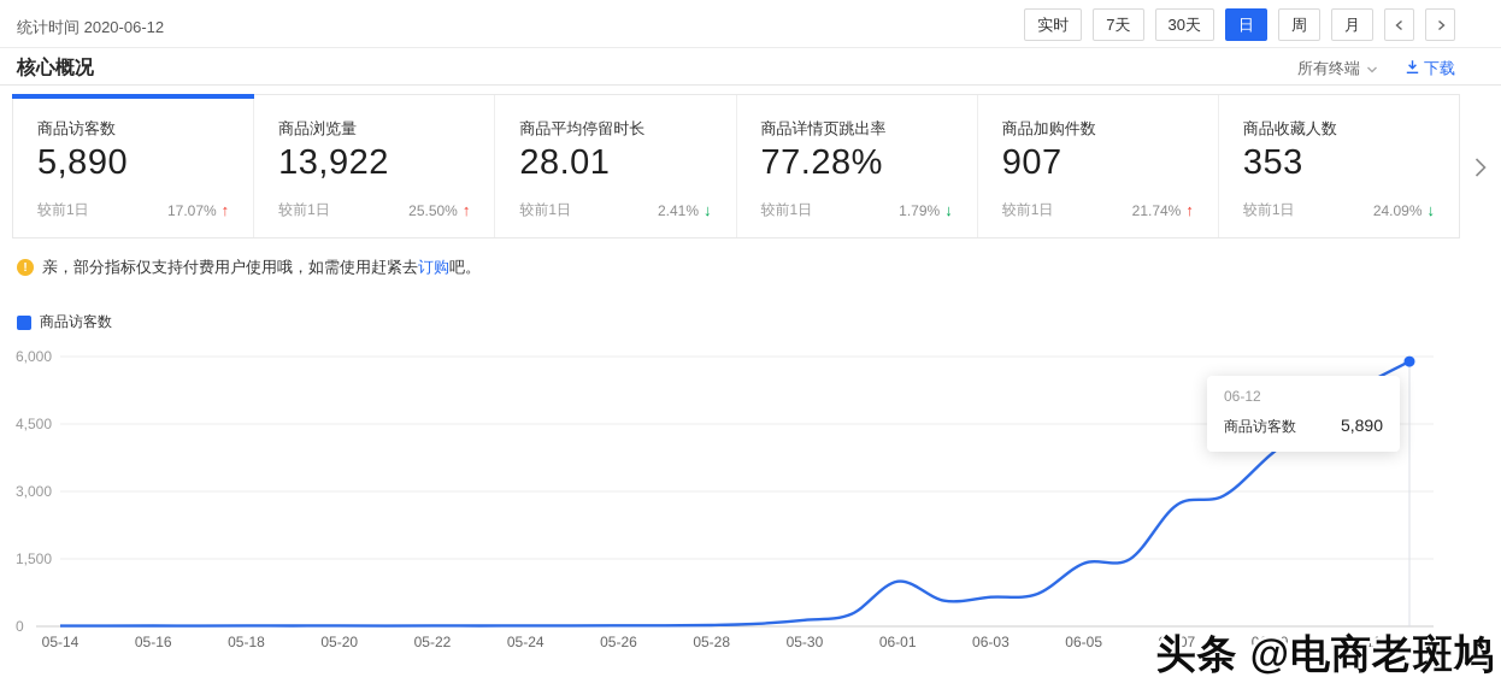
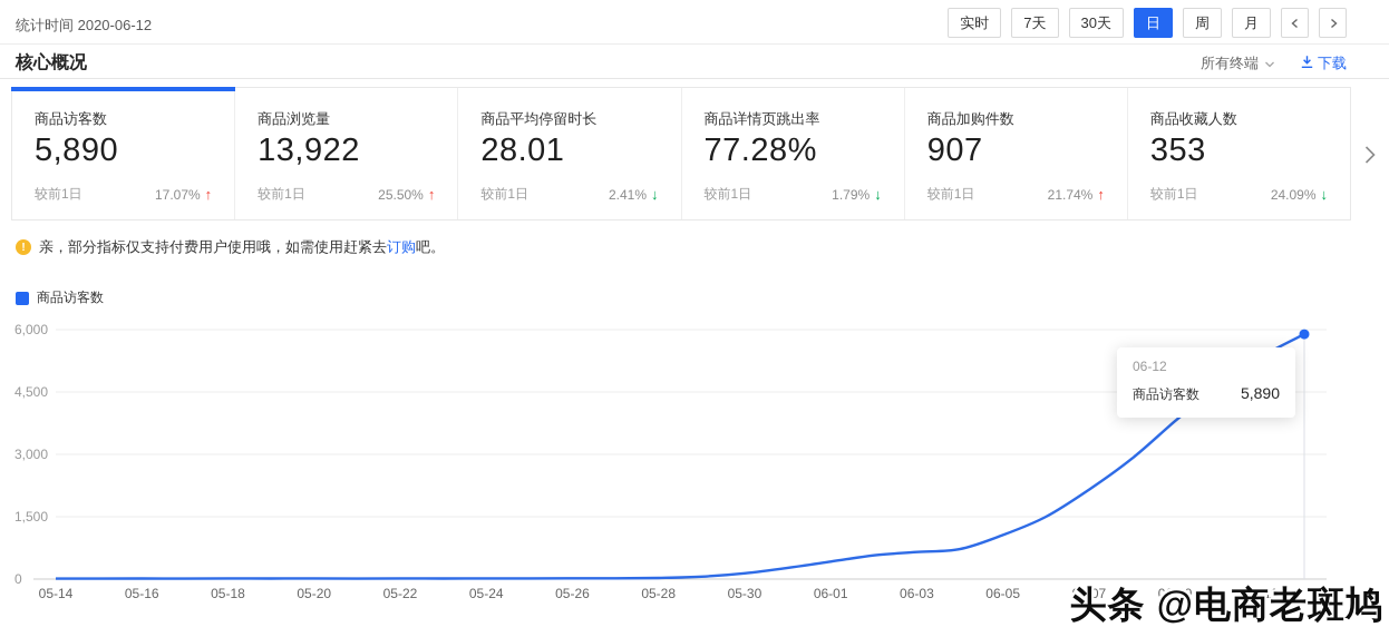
06-01: 1000 -> 400
06-05: 1400 -> 1100
06-07: 2700 -> 2200
